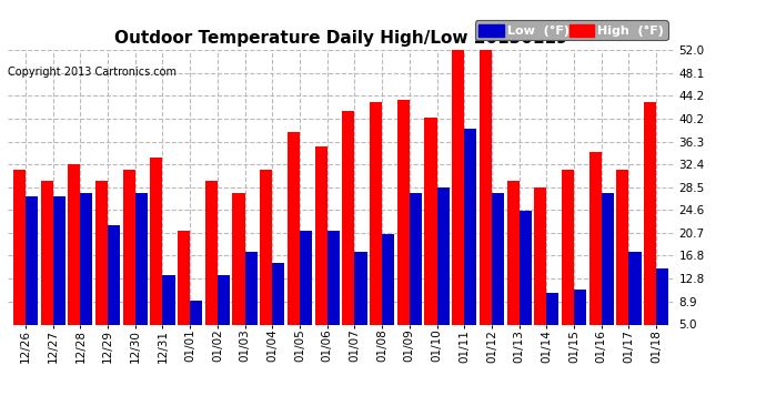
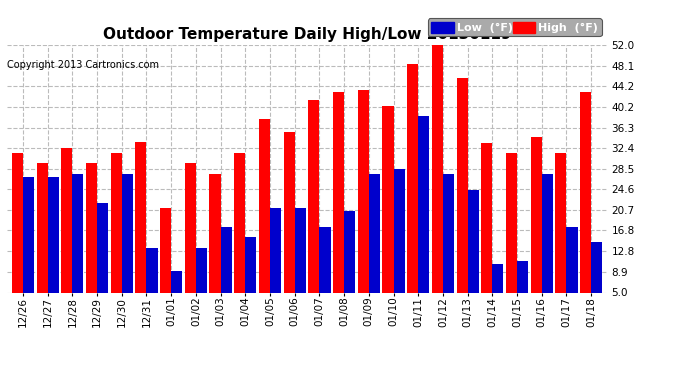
High (°F)/01/11: 52.0 -> 48.4
High (°F)/01/13: 29.5 -> 45.8
High (°F)/01/14: 28.5 -> 33.4
